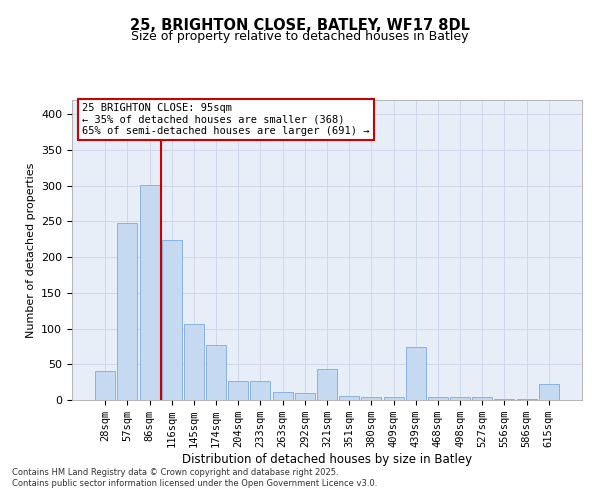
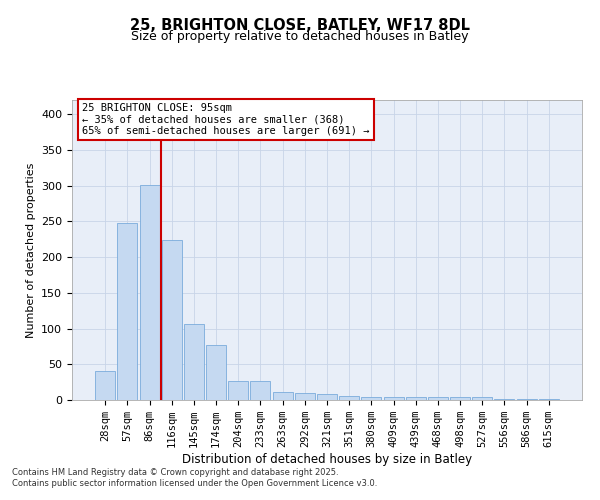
321sqm: 44 -> 9
439sqm: 74 -> 4
615sqm: 22 -> 2
